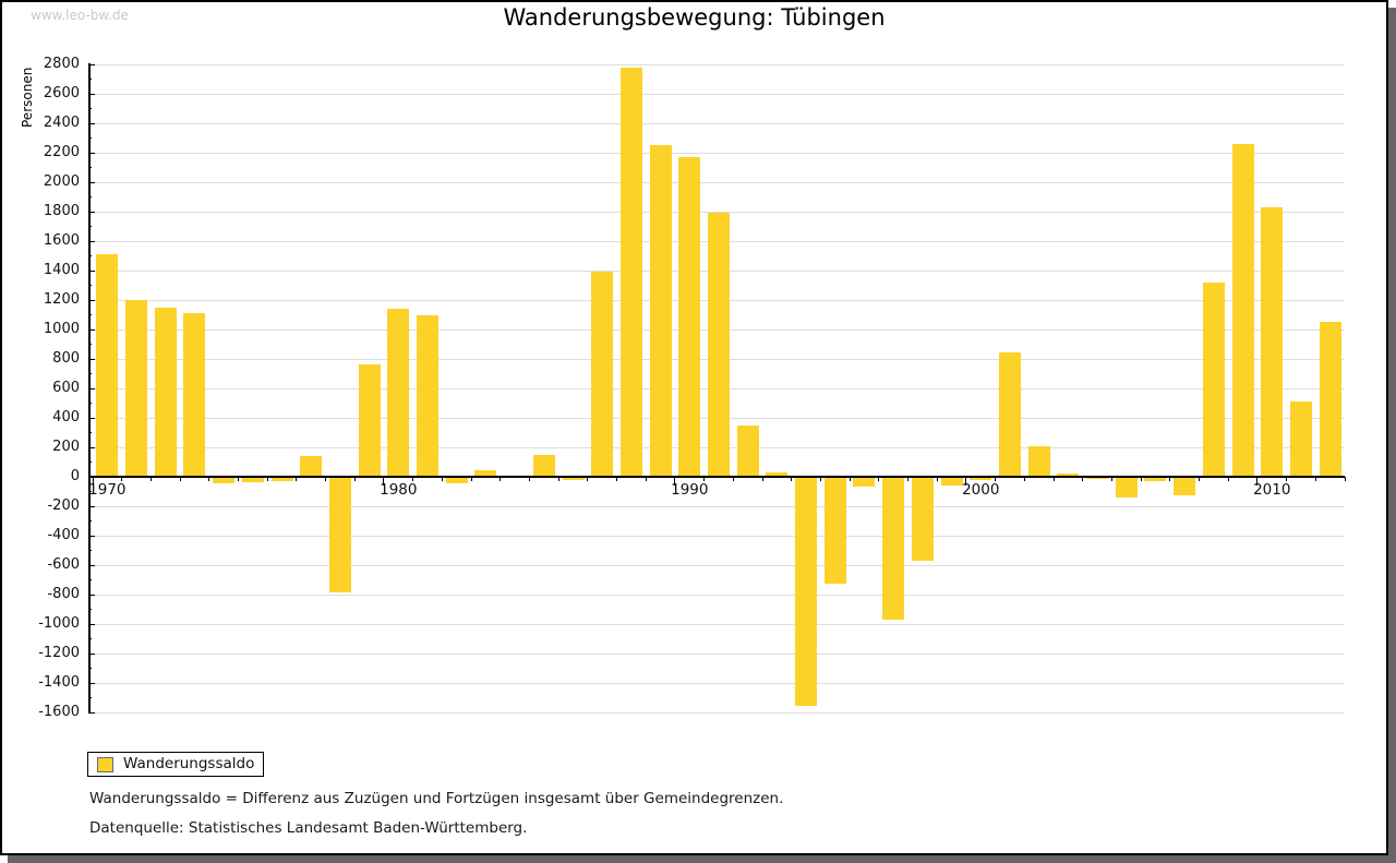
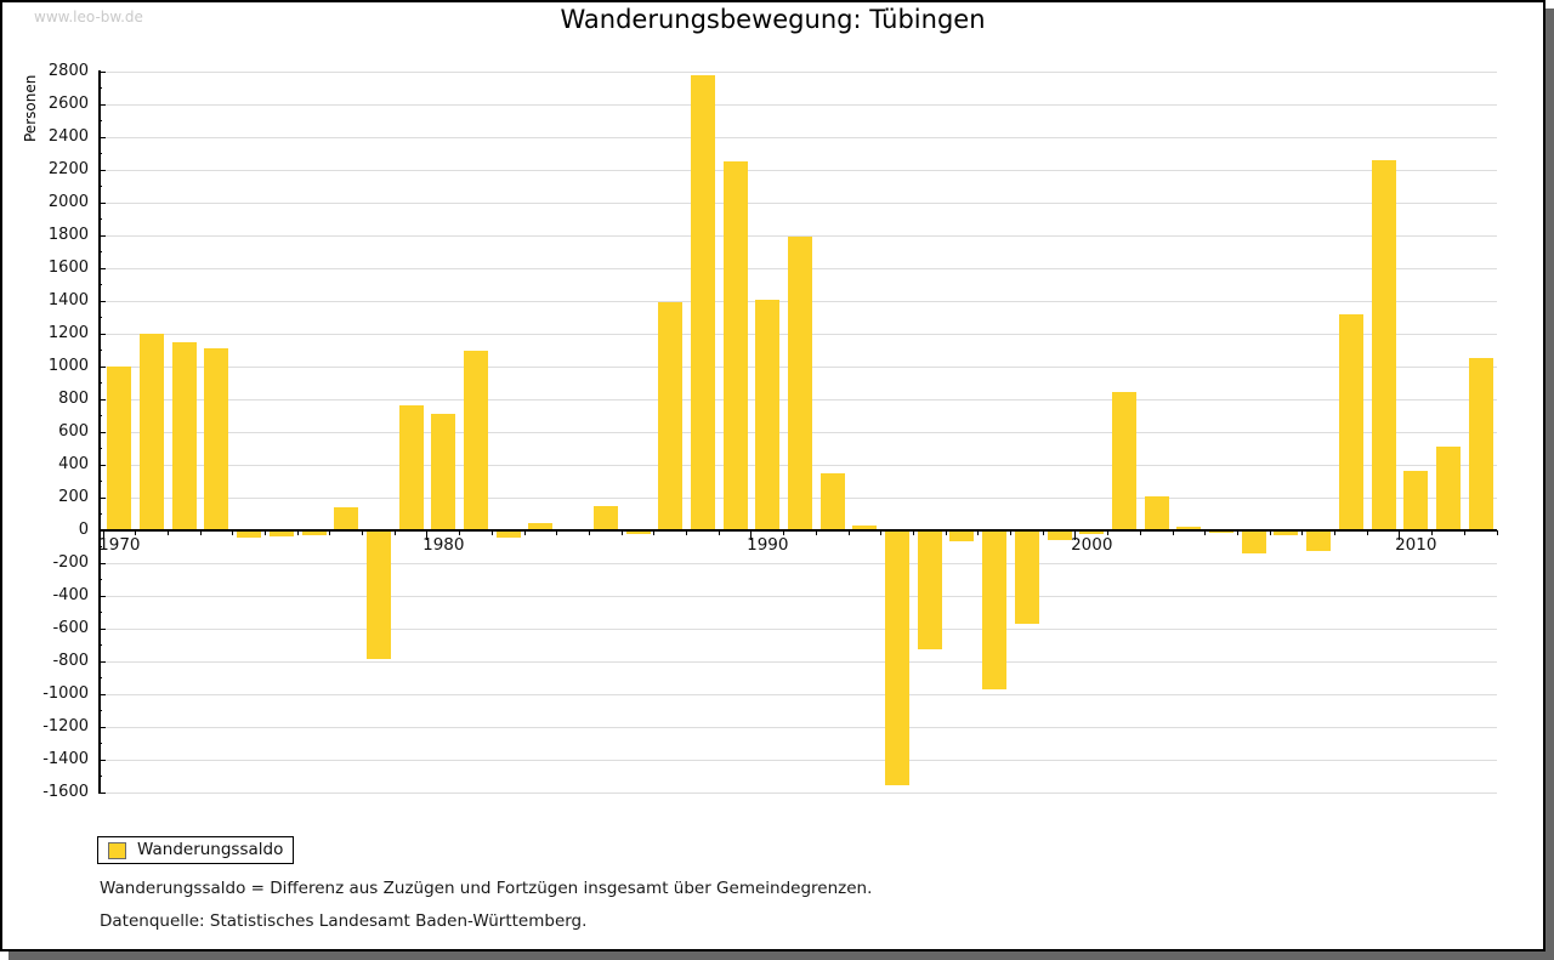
1970: 1510 -> 1000
1980: 1140 -> 710
1990: 2170 -> 1410
2010: 1830 -> 360
